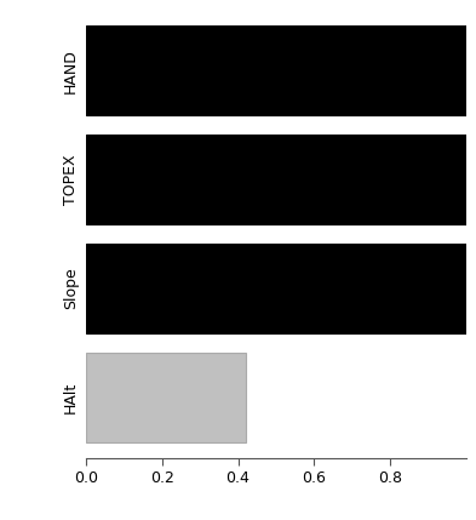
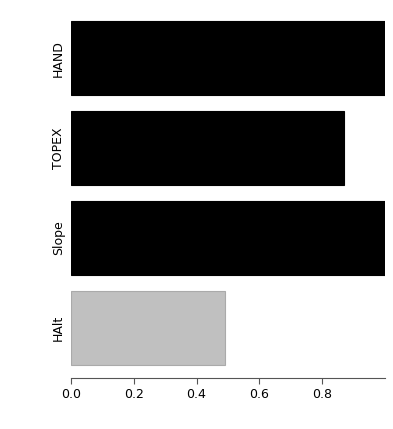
TOPEX: 1.00 -> 0.87
HAlt: 0.42 -> 0.49
